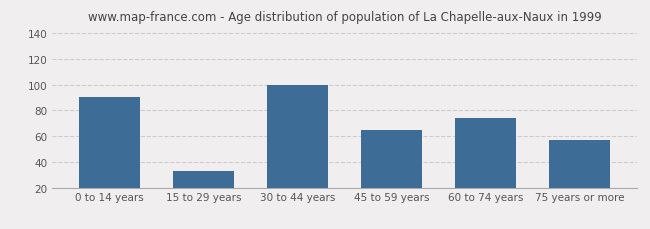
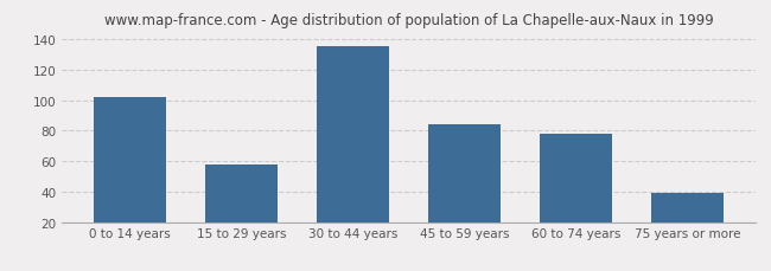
0 to 14 years: 90 -> 102
15 to 29 years: 33 -> 58
30 to 44 years: 100 -> 135
45 to 59 years: 65 -> 84
60 to 74 years: 74 -> 78
75 years or more: 57 -> 39
